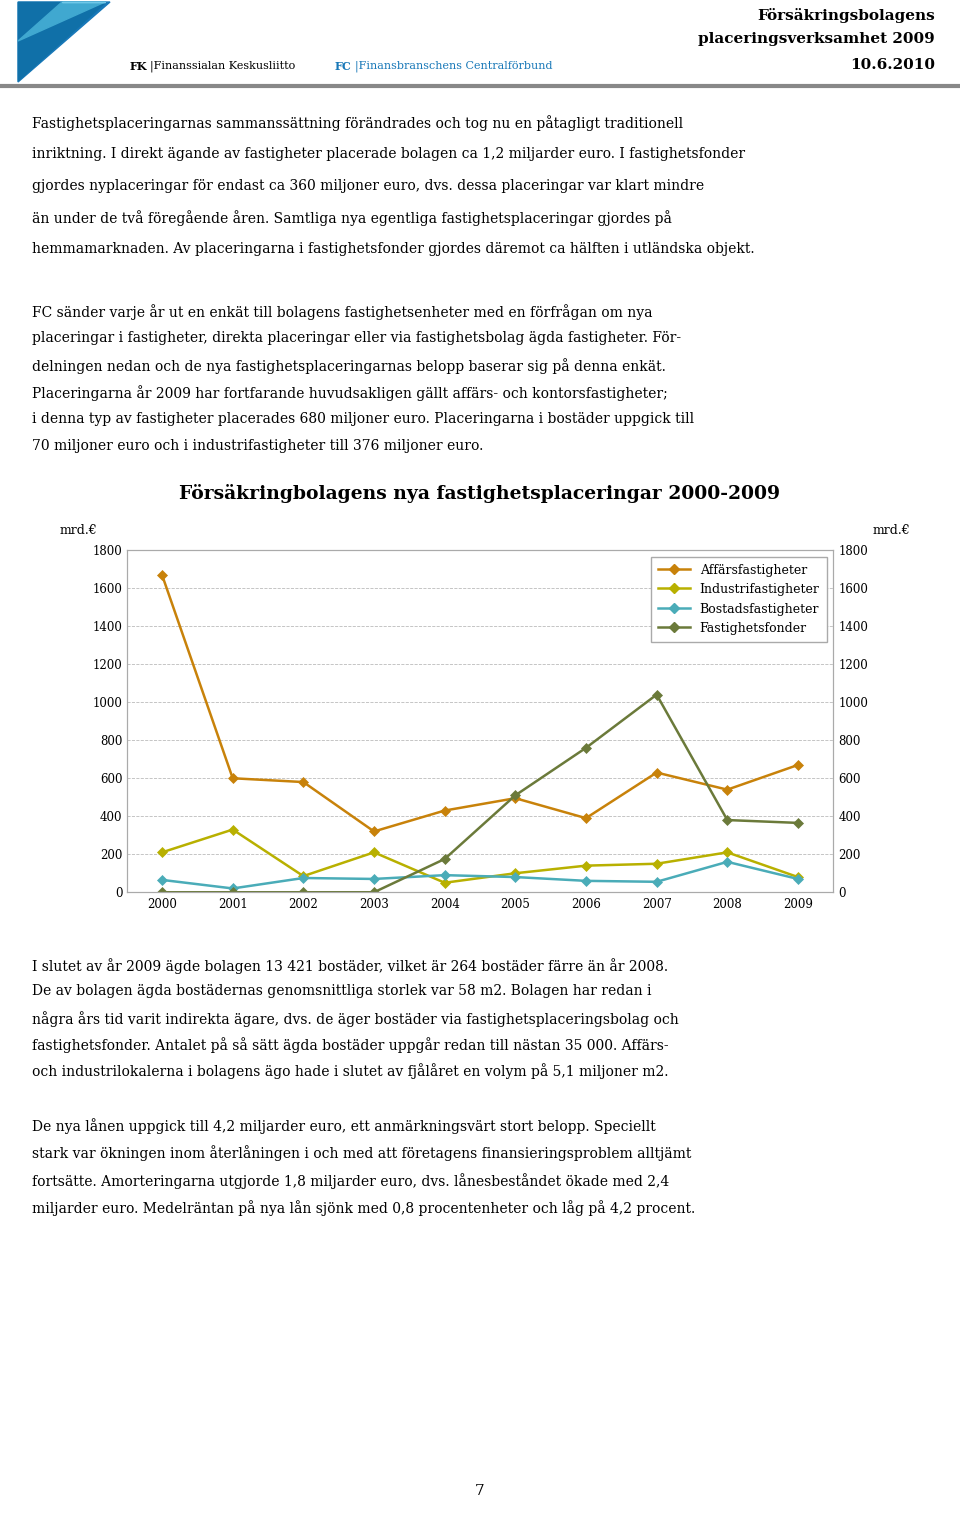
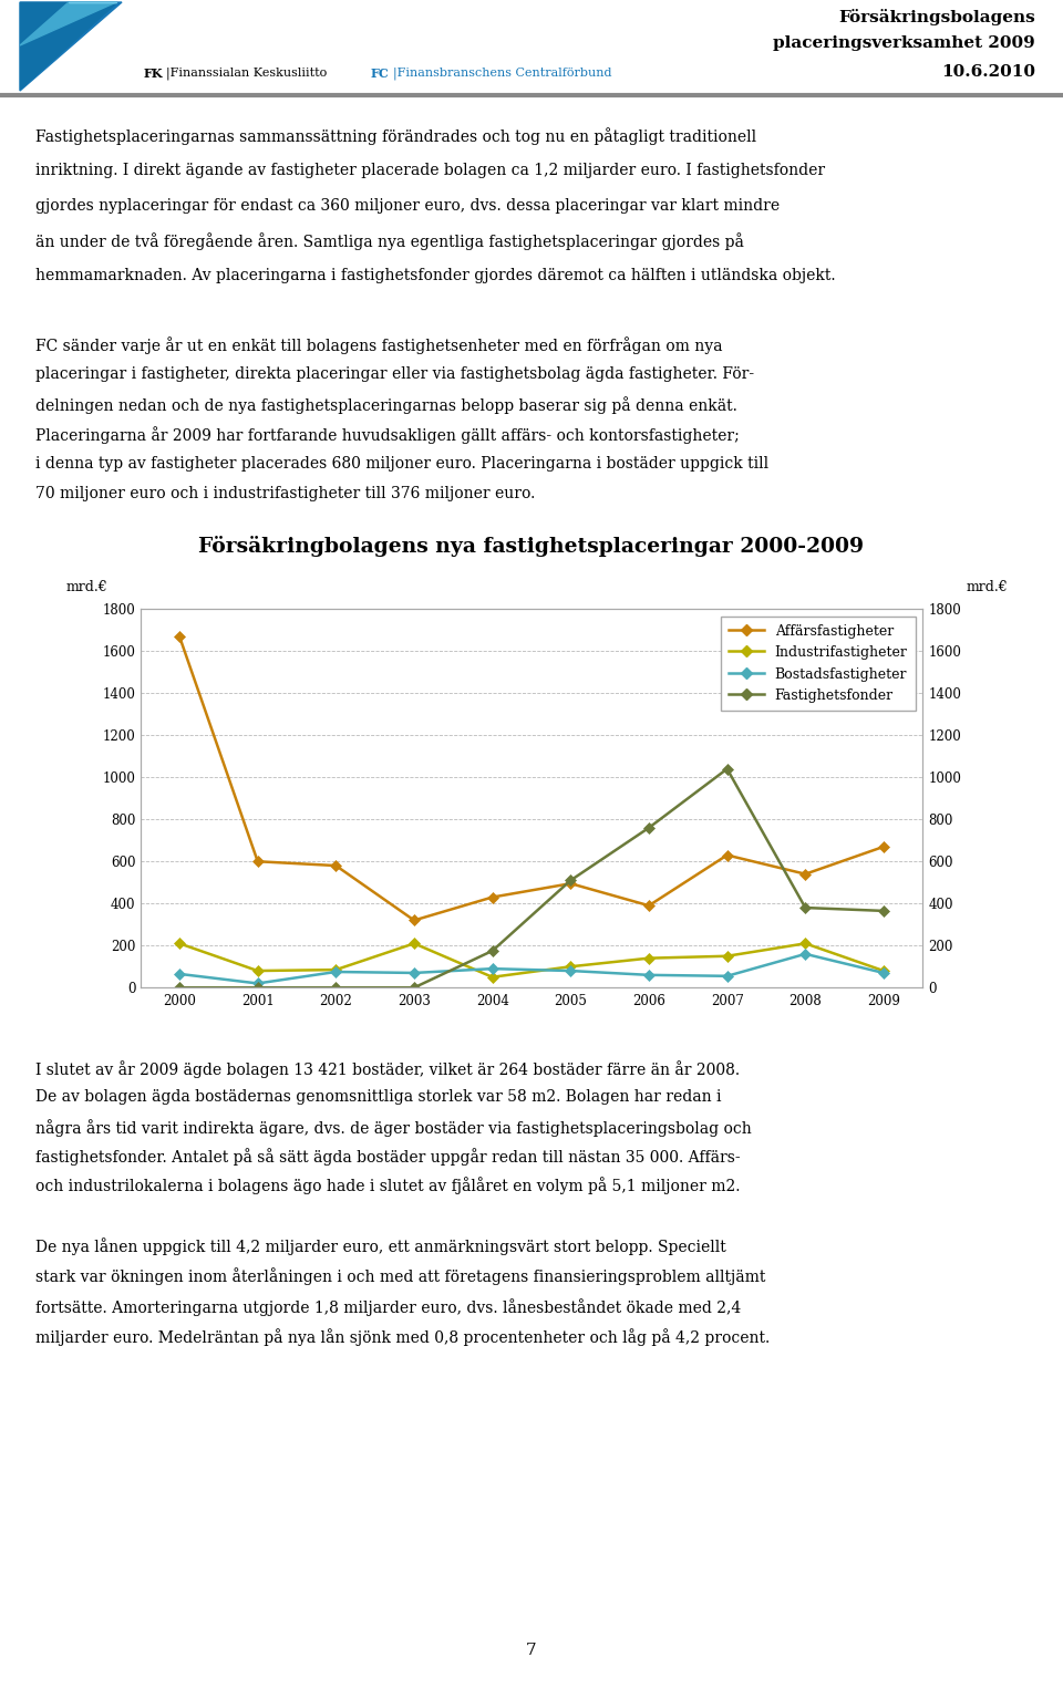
Industrifastigheter/2001: 330 -> 80
